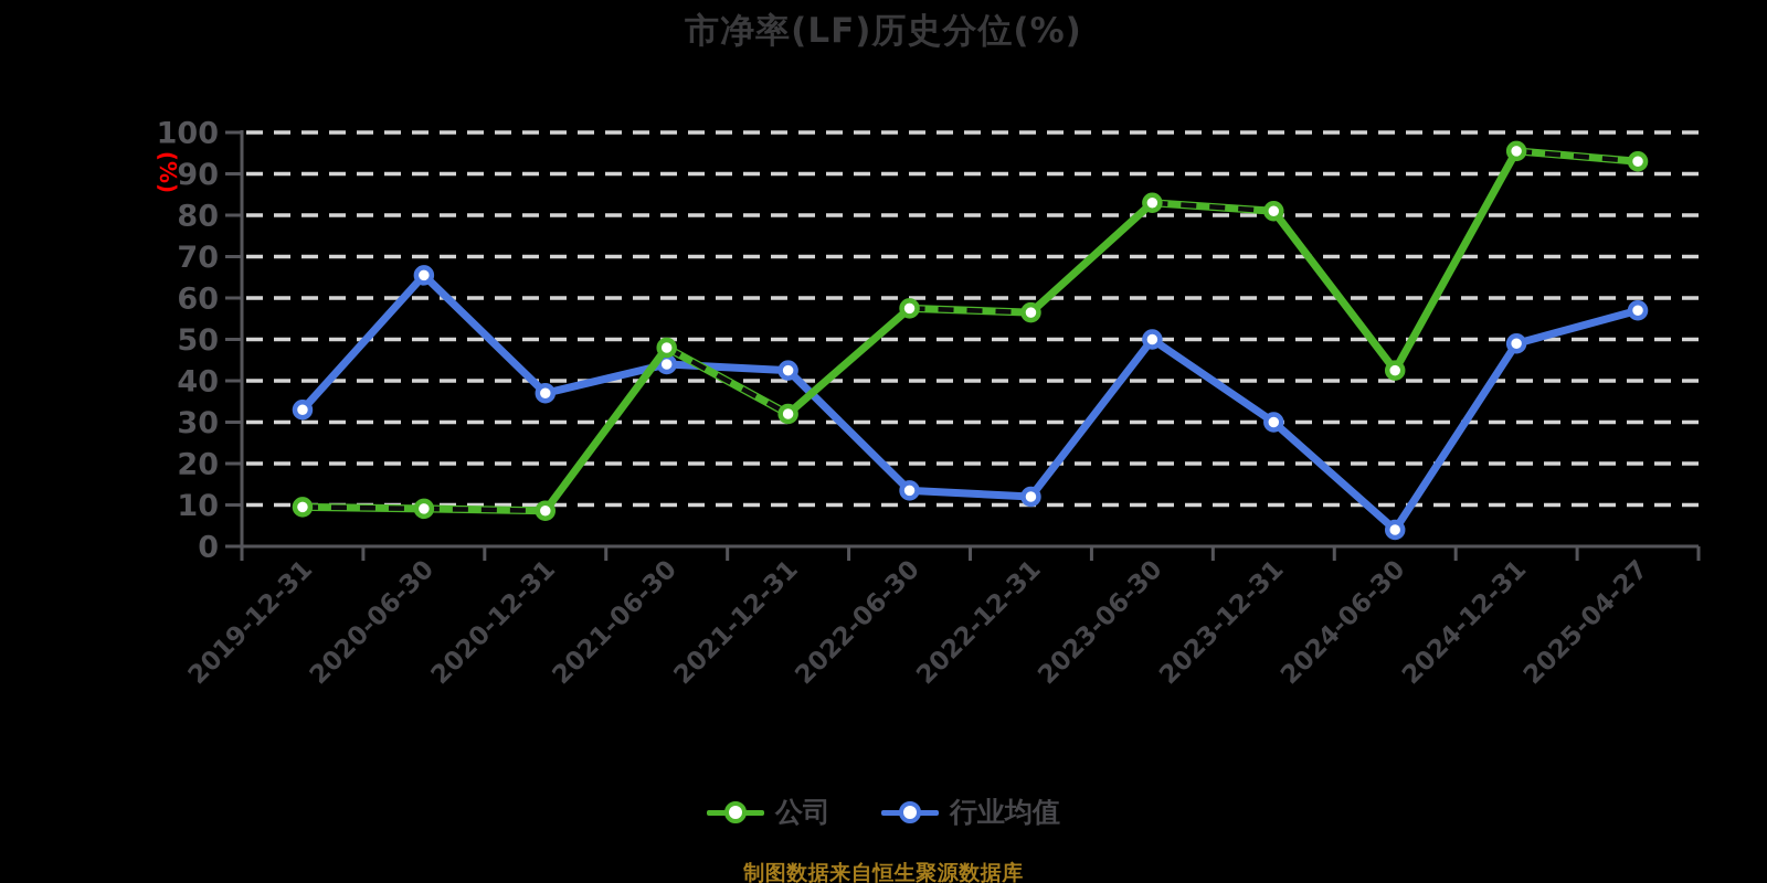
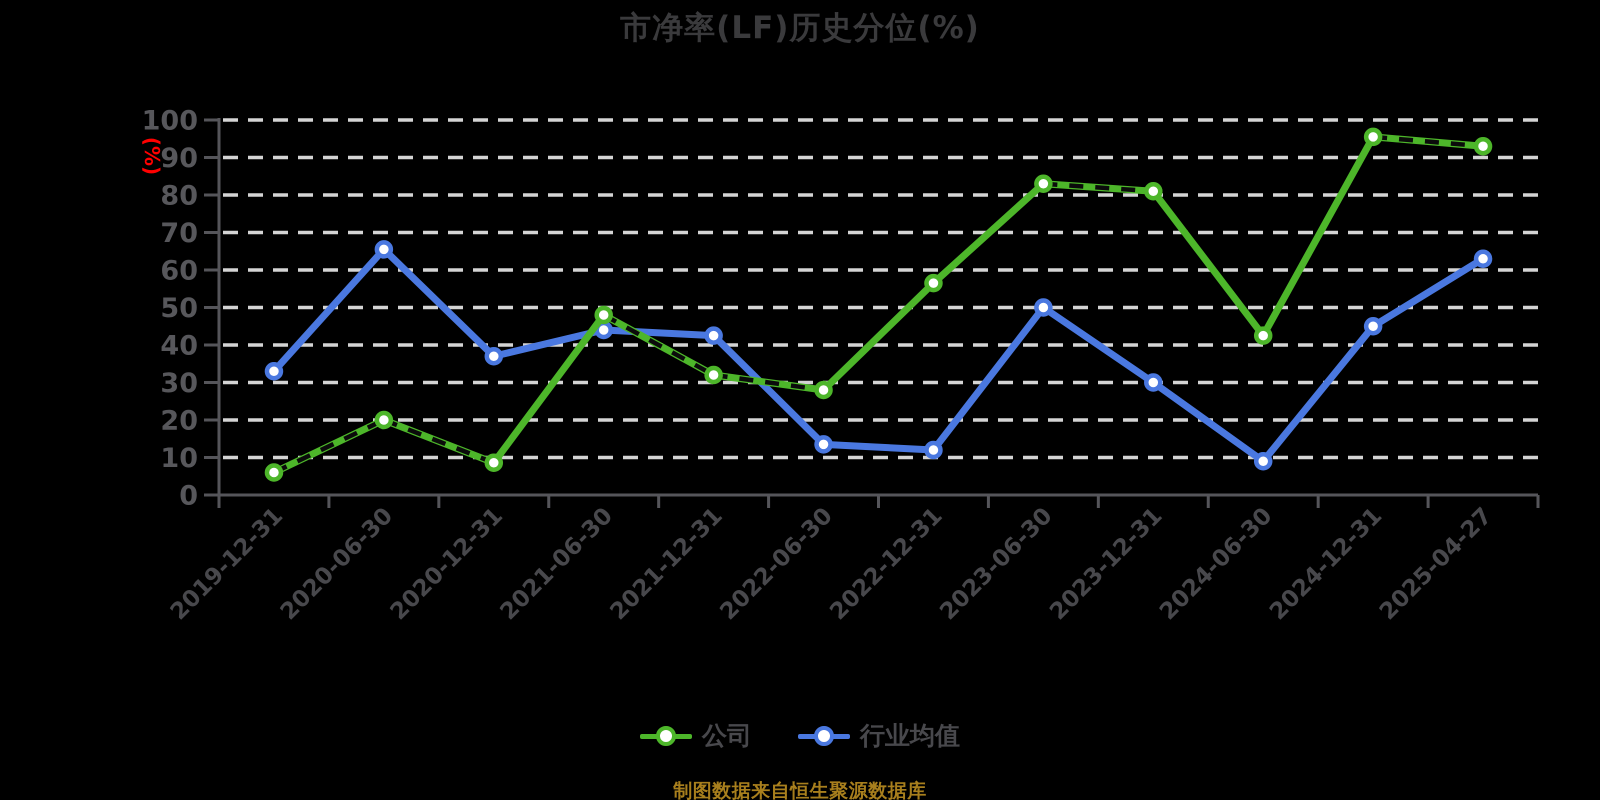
公司/2019-12-31: 10 -> 6
公司/2020-06-30: 9 -> 20
公司/2022-06-30: 58 -> 28
行业均值/2024-06-30: 4 -> 9
行业均值/2024-12-31: 49 -> 45
行业均值/2025-04-27: 57 -> 63
